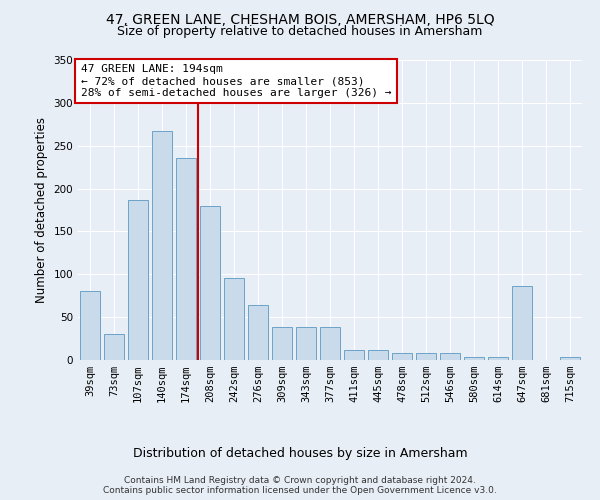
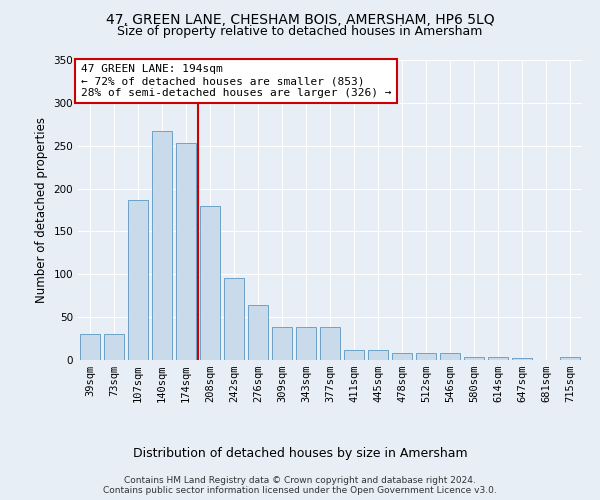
39sqm: 80 -> 30
174sqm: 236 -> 253
647sqm: 86 -> 2
